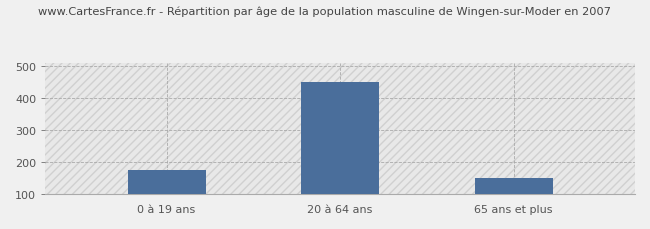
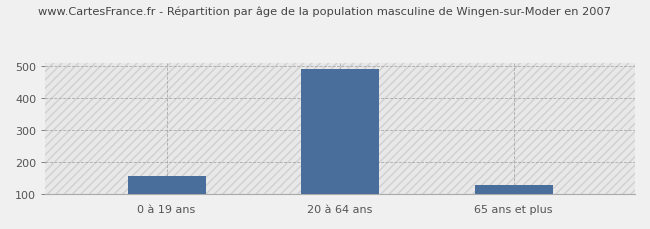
0 à 19 ans: 175 -> 158
20 à 64 ans: 450 -> 490
65 ans et plus: 150 -> 130
